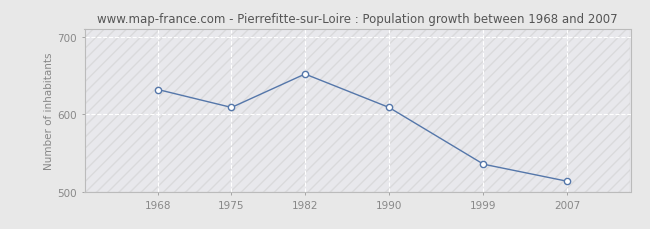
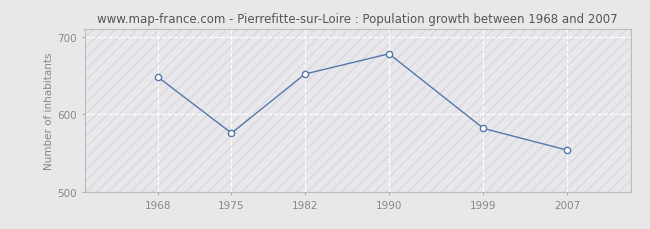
1968: 632 -> 648
1975: 609 -> 576
1990: 609 -> 678
1999: 536 -> 582
2007: 514 -> 554
